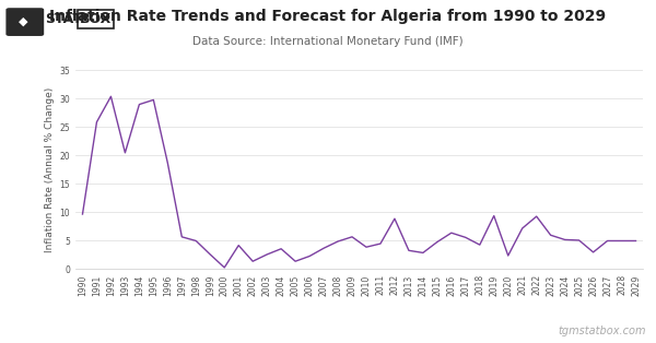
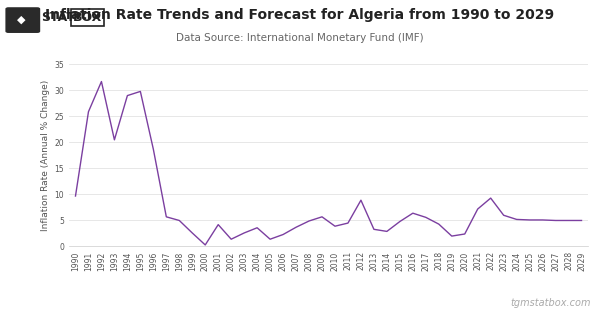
1992: 30.4 -> 31.7
2019: 9.4 -> 2.0
2026: 3.0 -> 5.1
